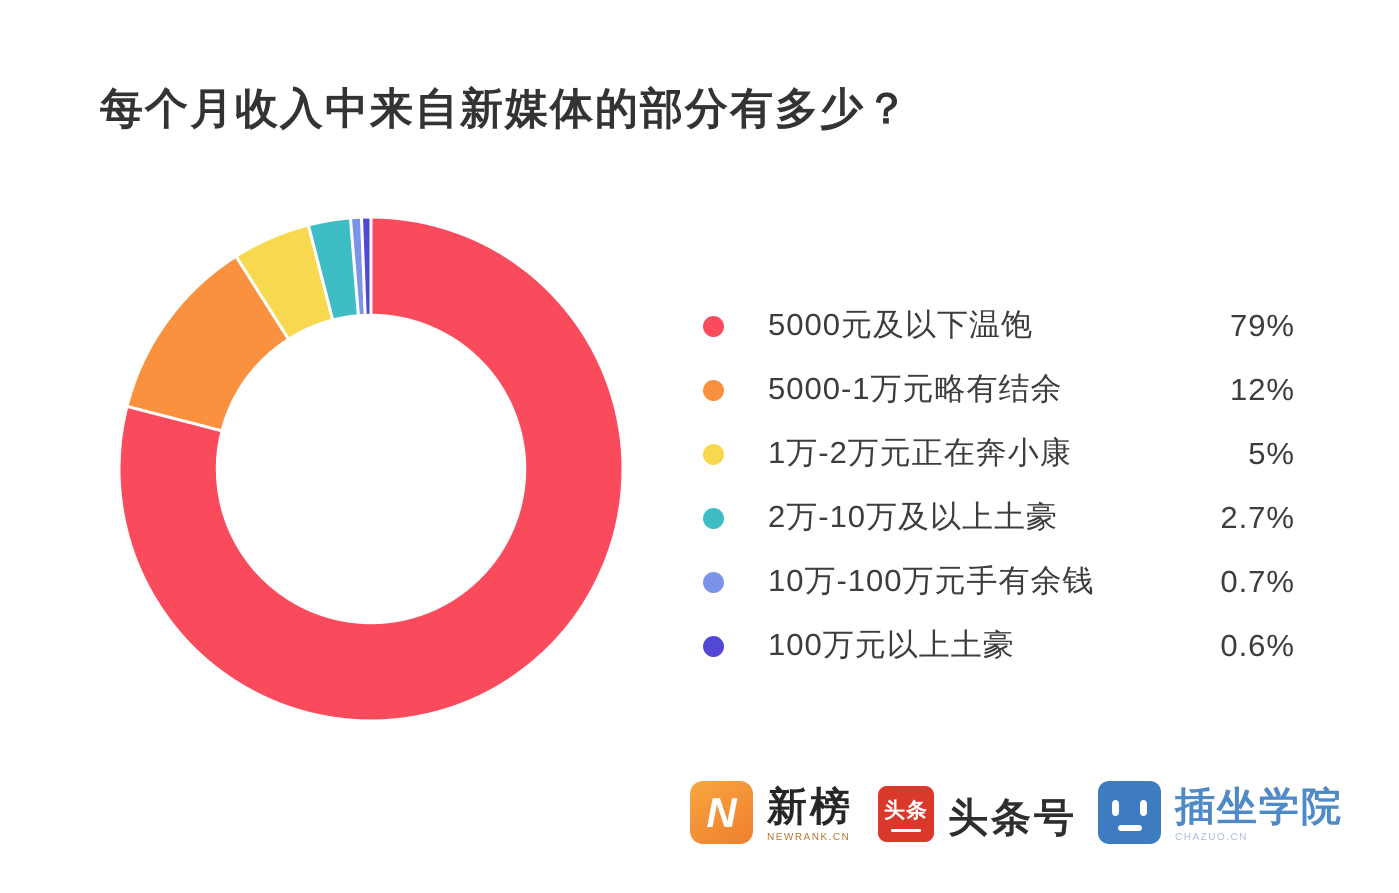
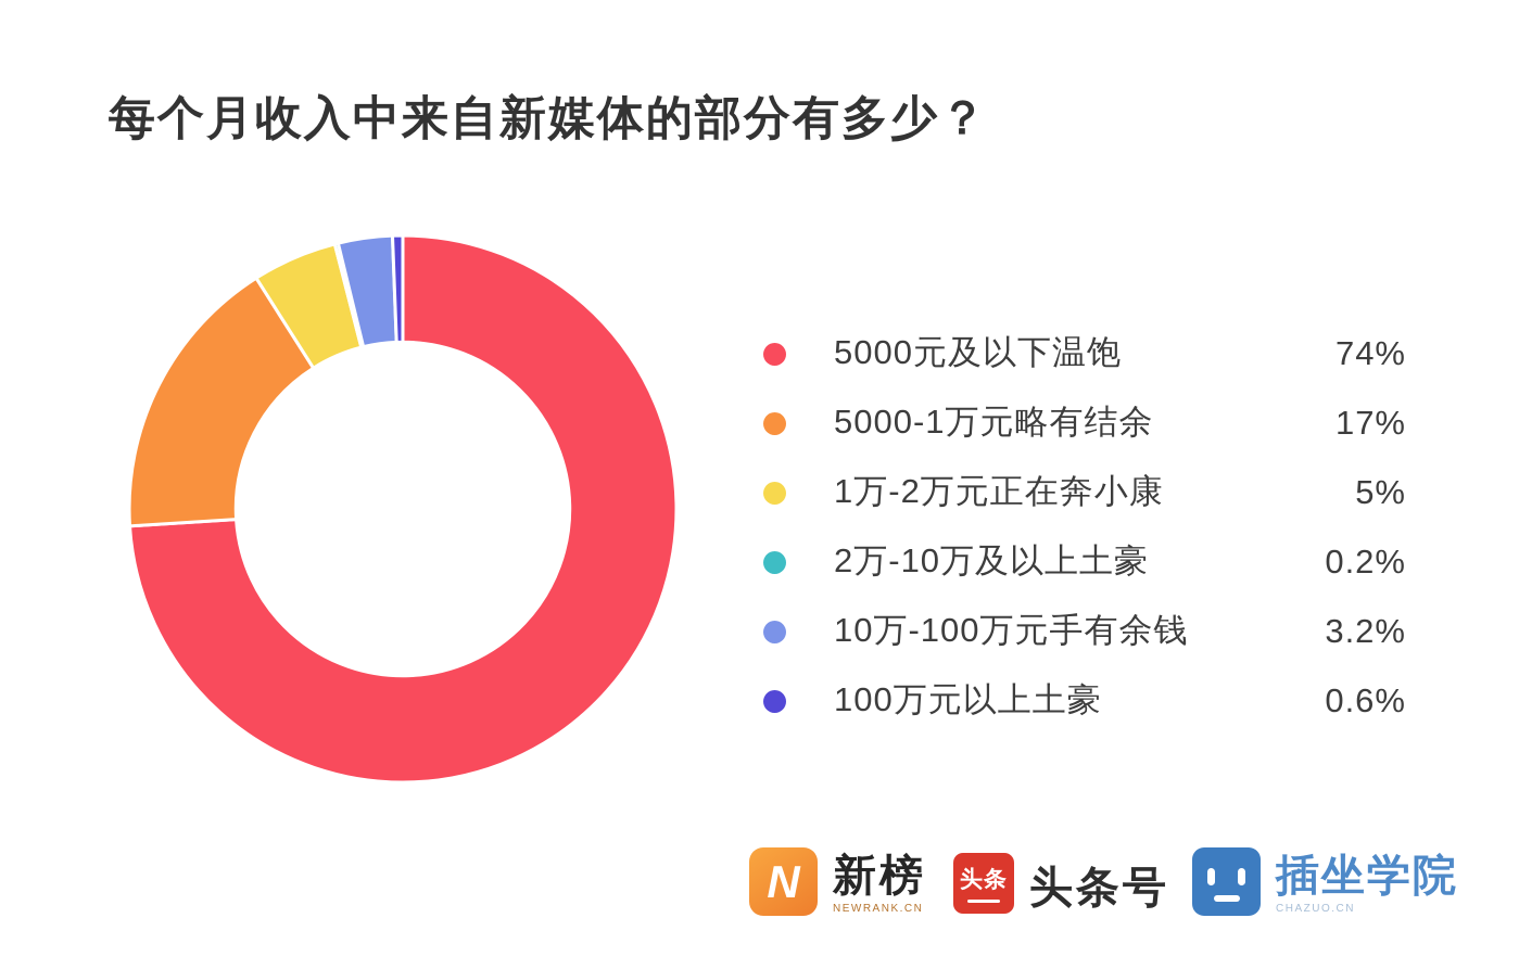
5000元及以下温饱: 79% -> 74%
5000-1万元略有结余: 12% -> 17%
2万-10万及以上土豪: 2.7% -> 0.2%
10万-100万元手有余钱: 0.7% -> 3.2%
